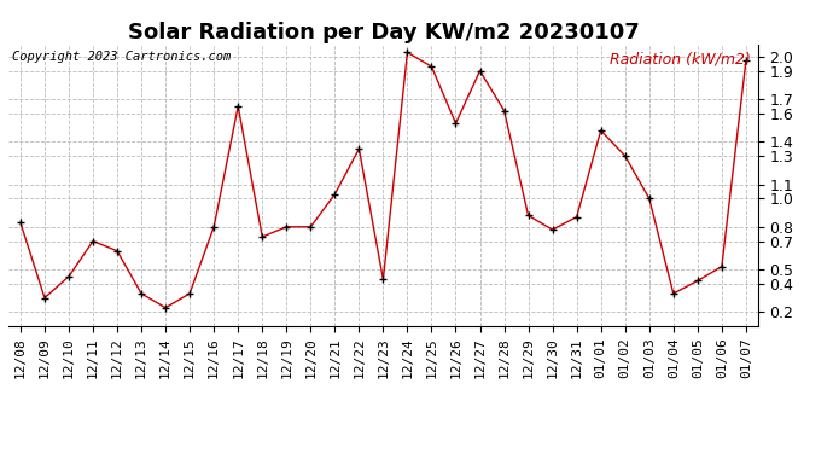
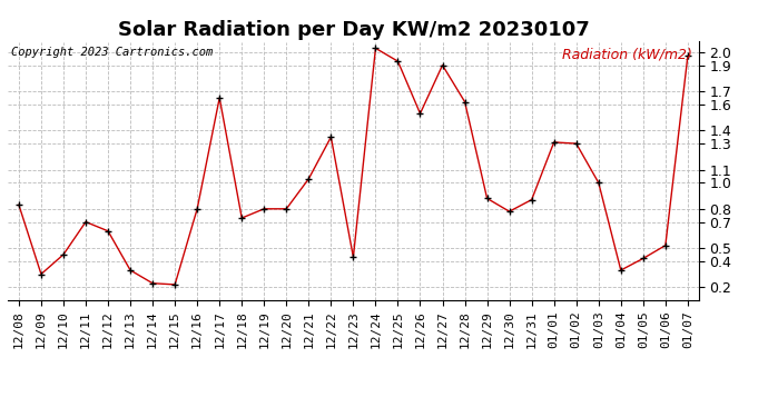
12/15: 0.33 -> 0.22
01/01: 1.48 -> 1.31
